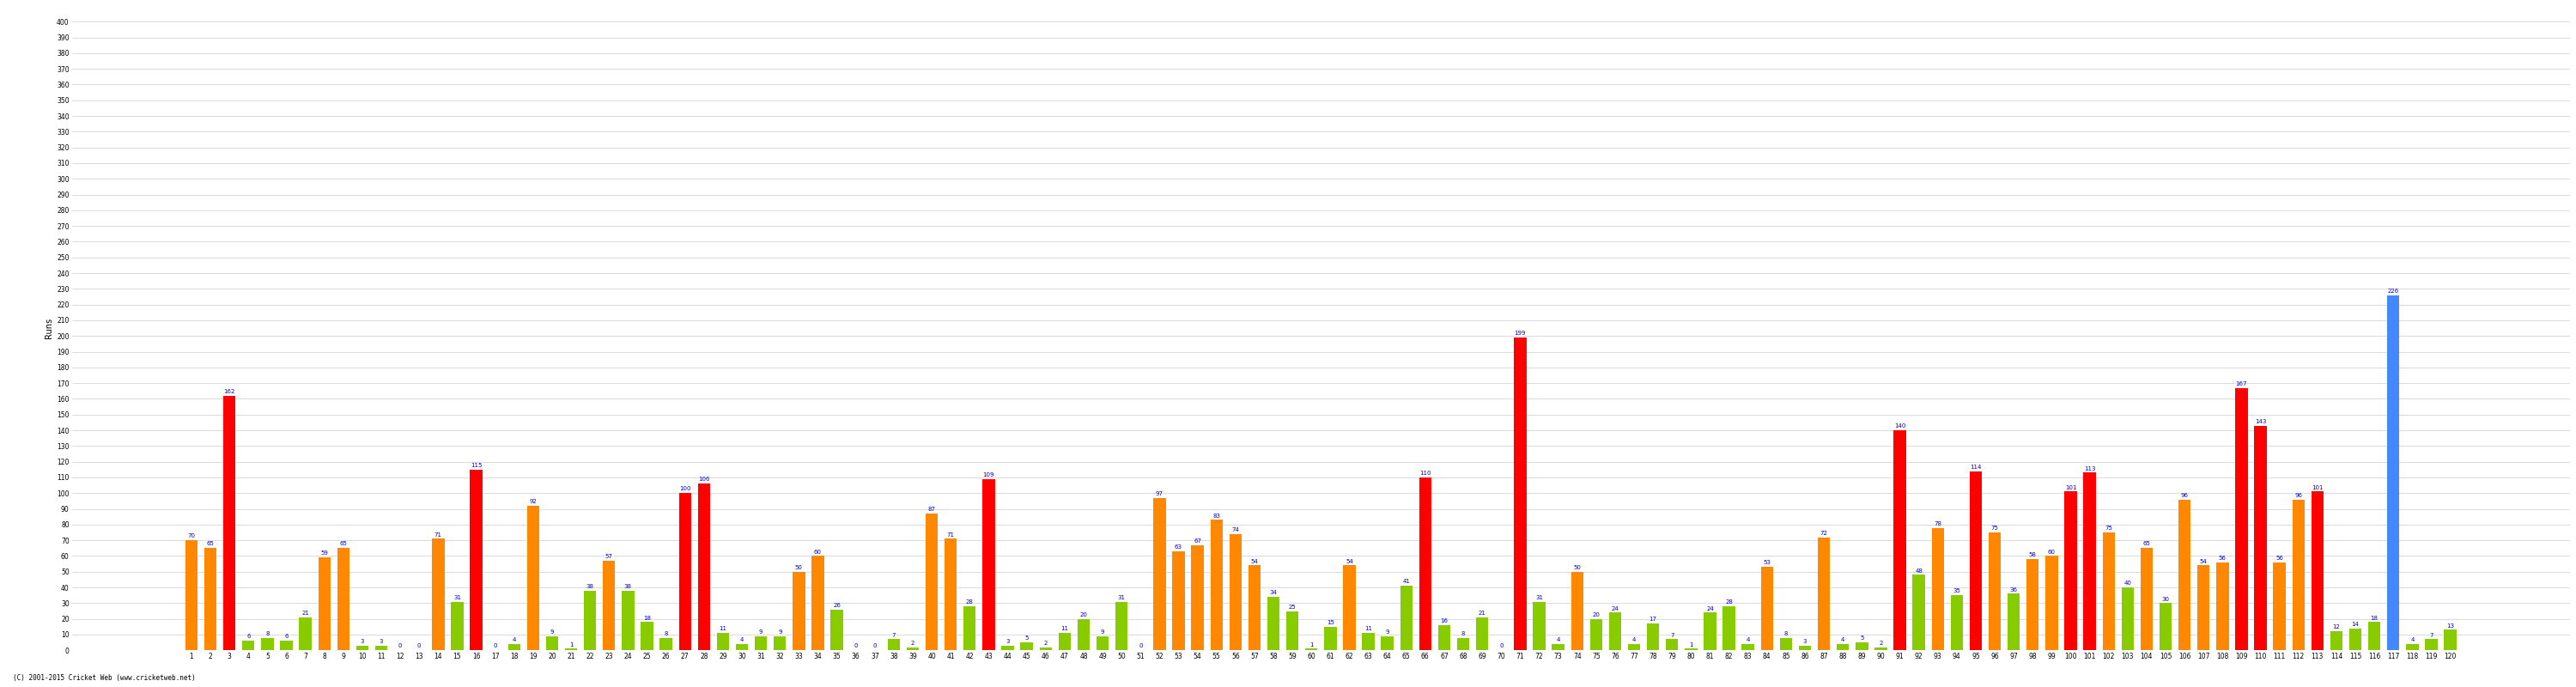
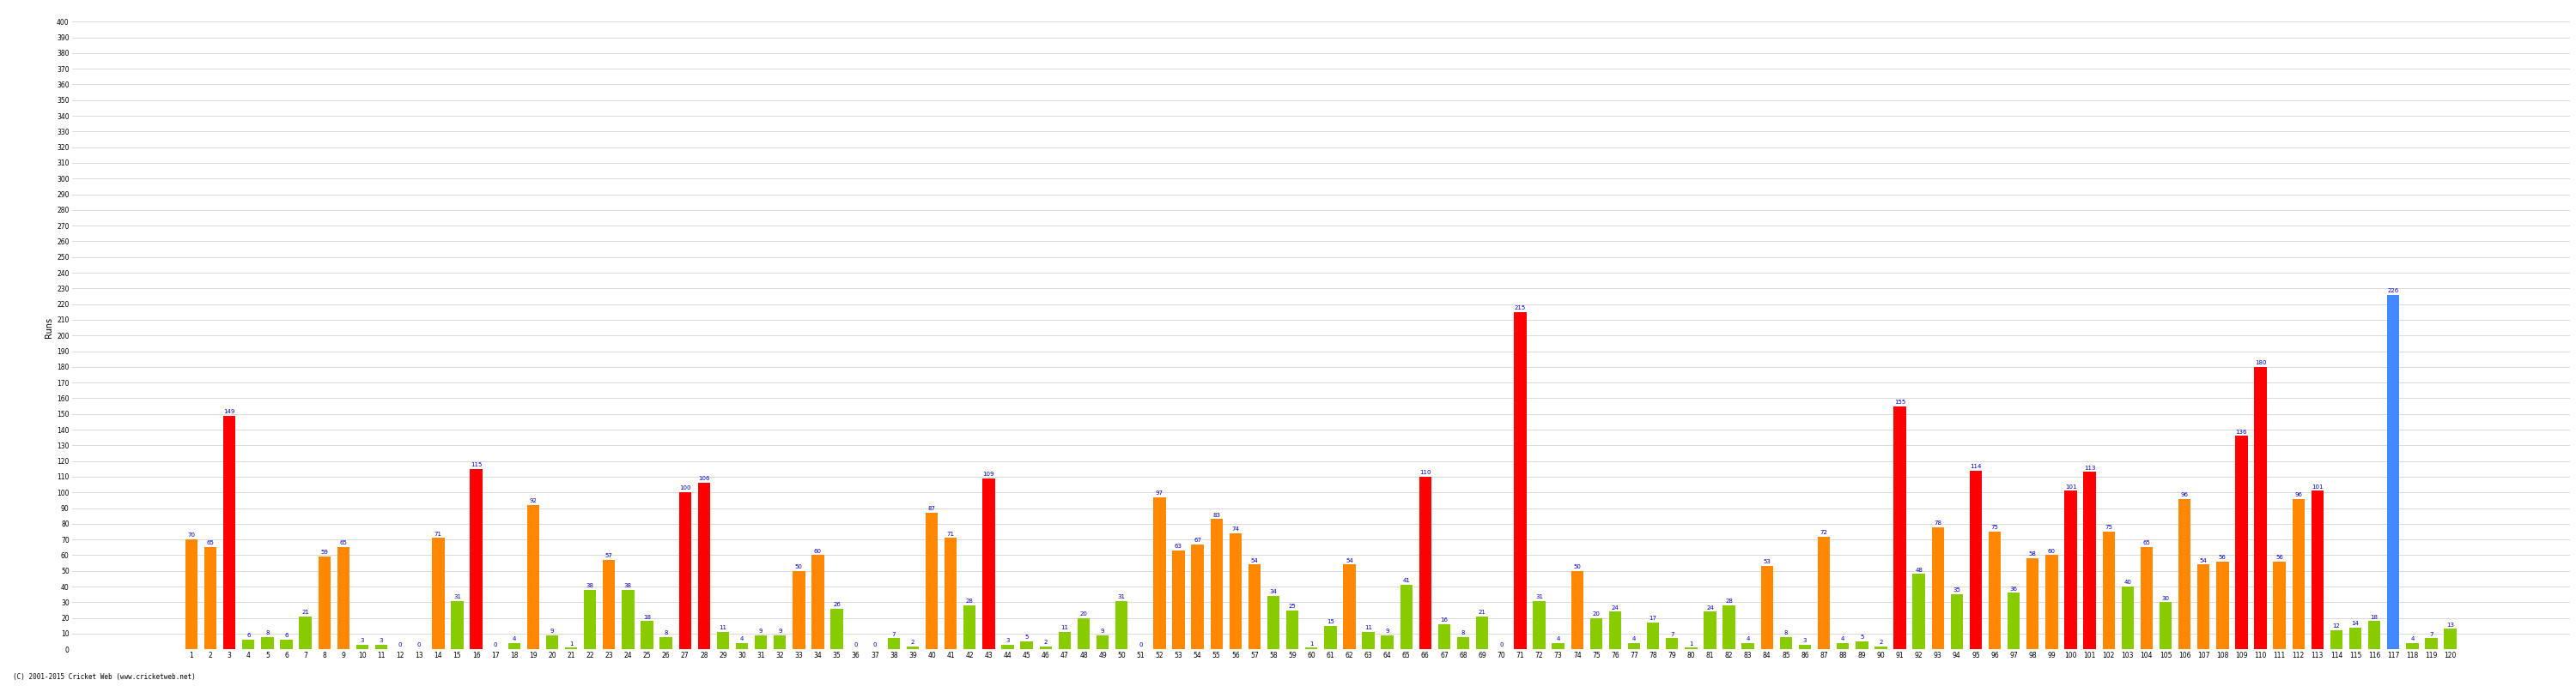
3: 162 -> 149
71: 199 -> 215
91: 140 -> 155
109: 167 -> 136
110: 143 -> 180
